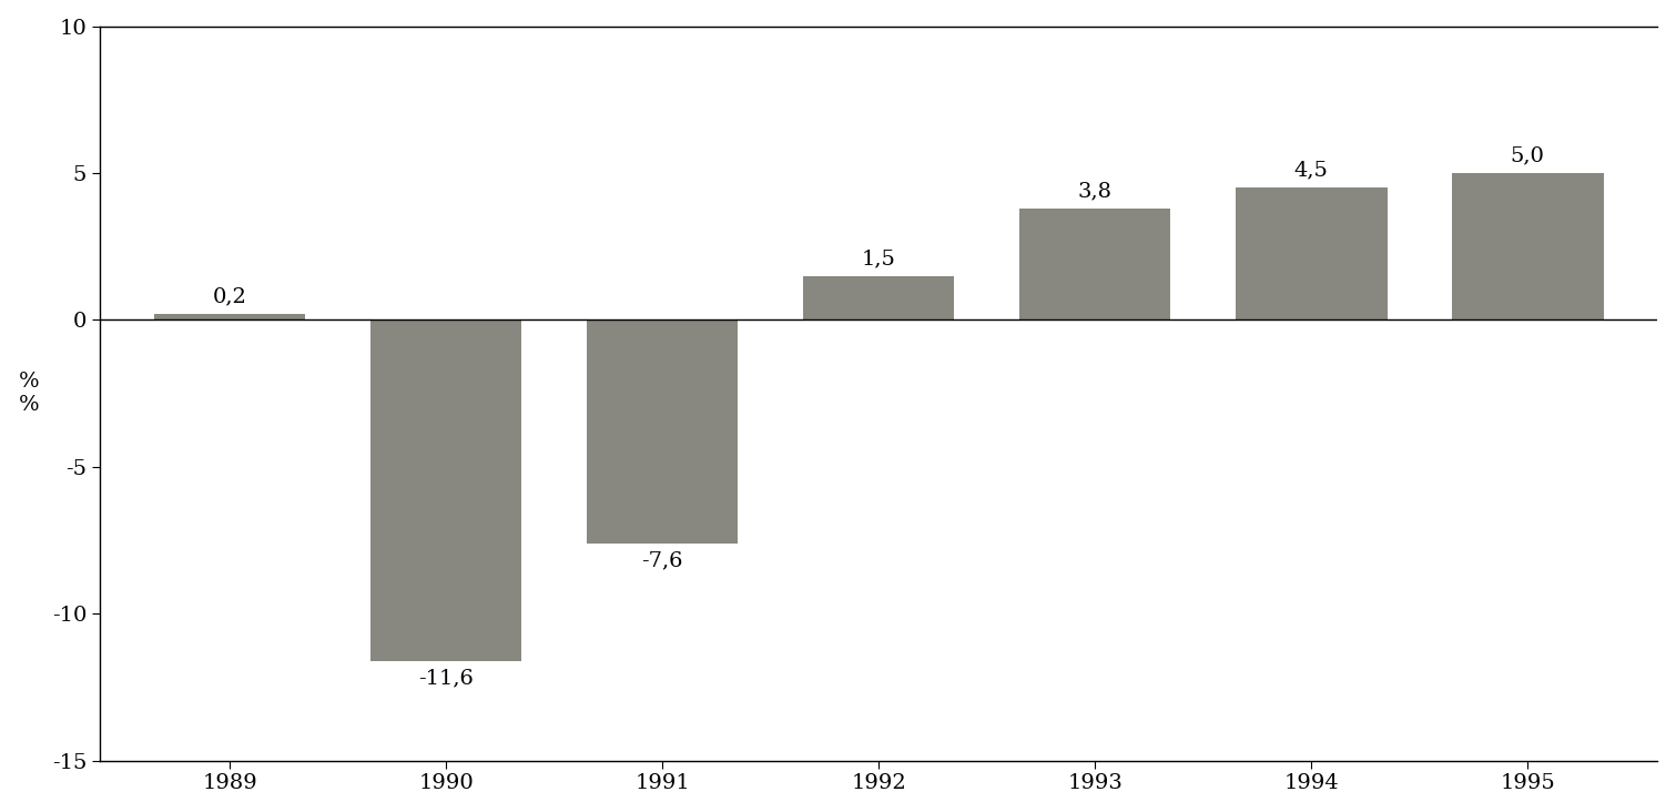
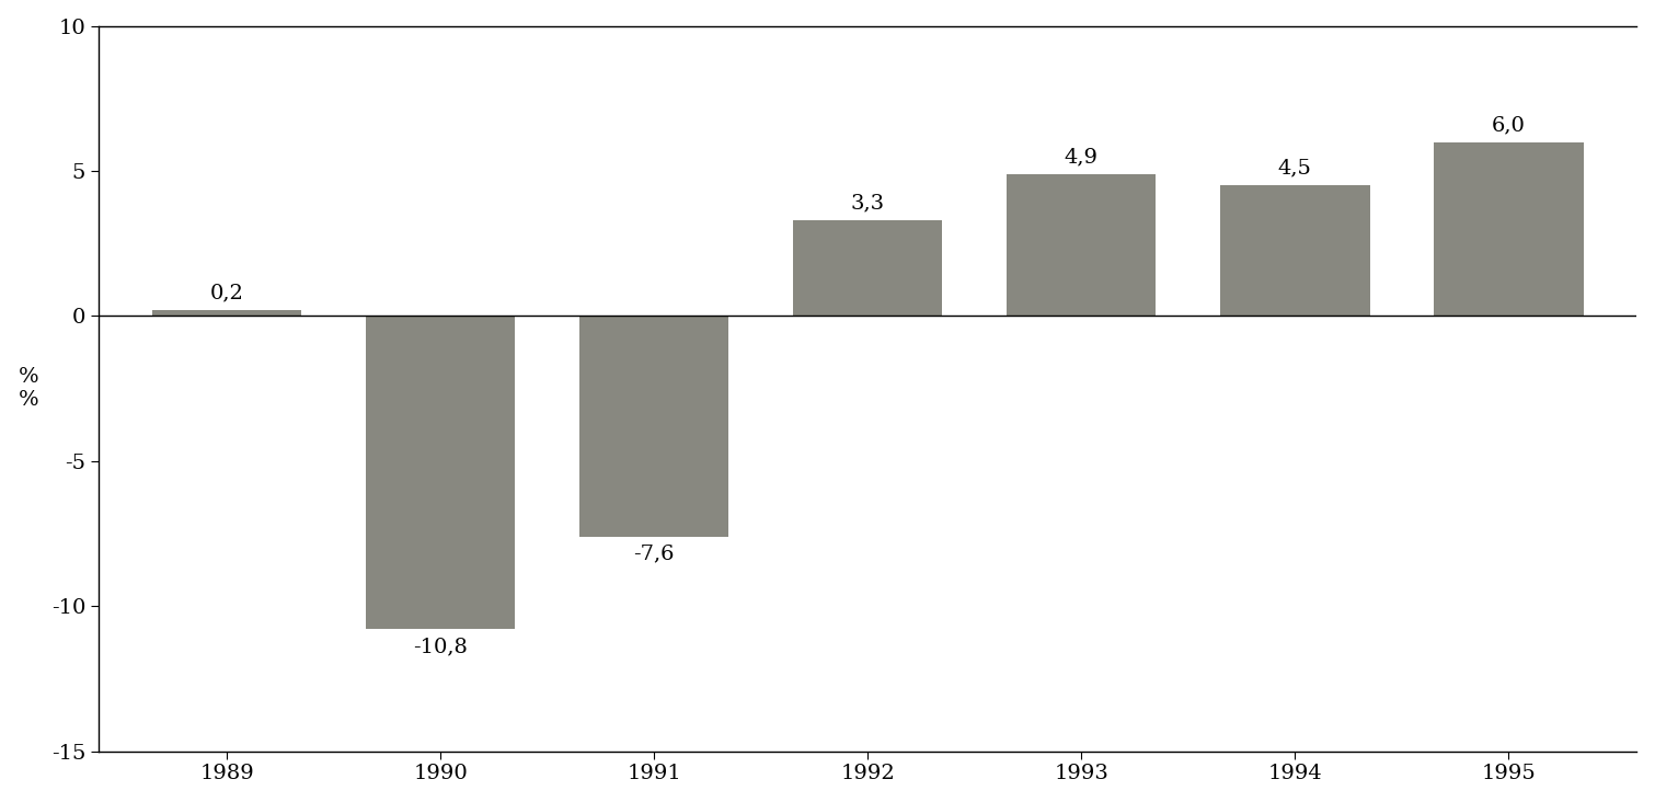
1990: -11,6 -> -10,8
1992: 1,5 -> 3,3
1993: 3,8 -> 4,9
1995: 5,0 -> 6,0
